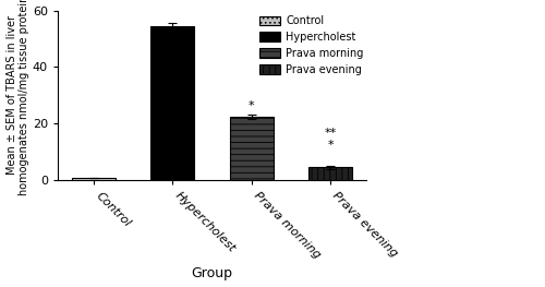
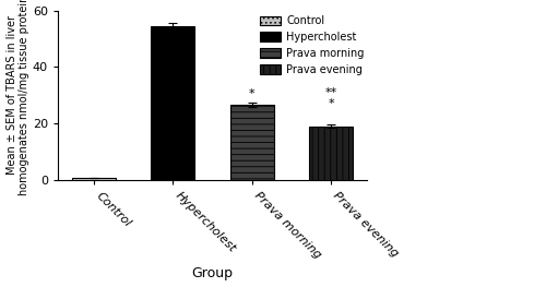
Prava morning: 22.5 -> 26.5
Prava evening: 4.5 -> 19.0
